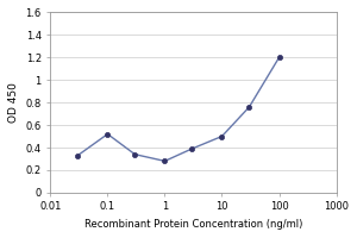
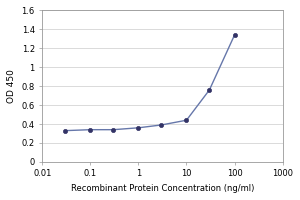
0.1: 0.52 -> 0.34
1: 0.28 -> 0.36
10: 0.50 -> 0.44
100: 1.20 -> 1.34
